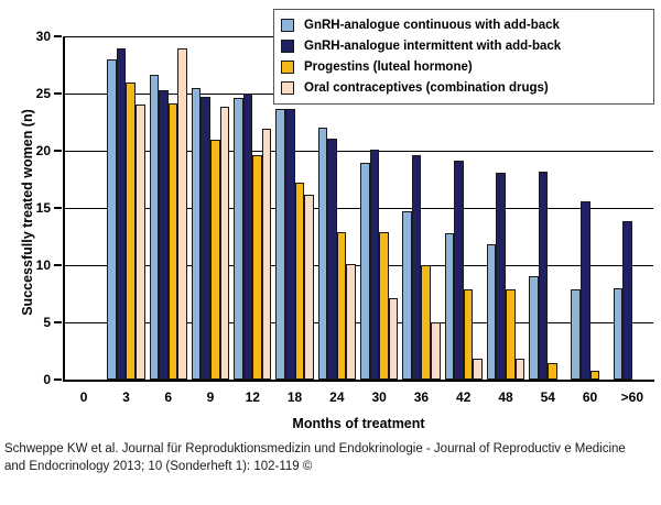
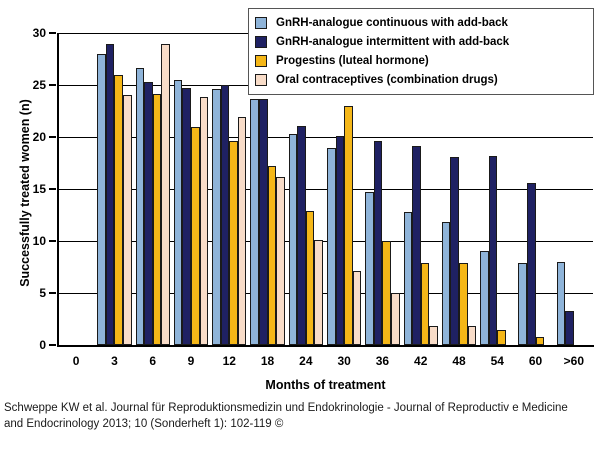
GnRH-analogue continuous with add-back/24: 22.0 -> 20.3
Progestins (luteal hormone)/30: 12.9 -> 23.0
GnRH-analogue intermittent with add-back/>60: 13.8 -> 3.3
